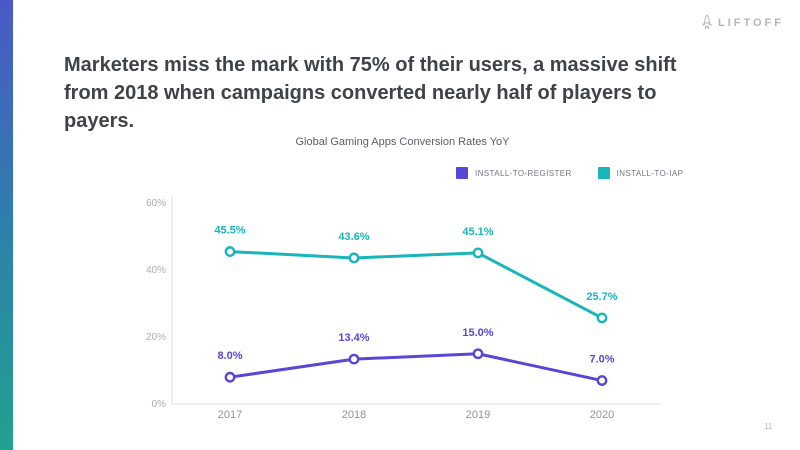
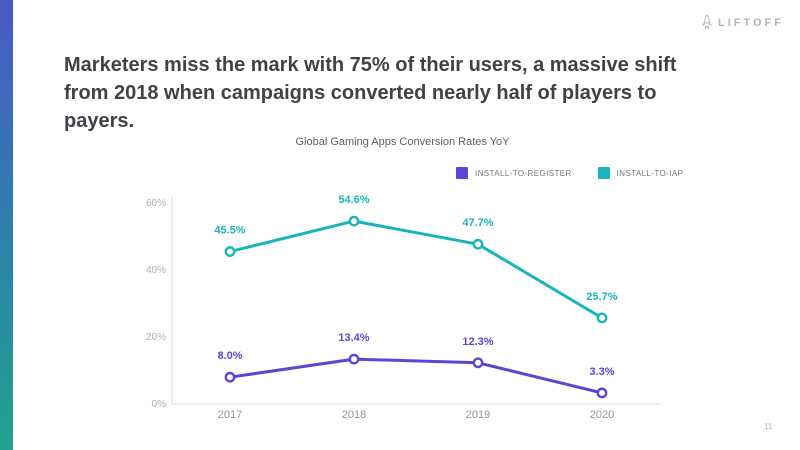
INSTALL-TO-IAP/2018: 43.6% -> 54.6%
INSTALL-TO-REGISTER/2019: 15.0% -> 12.3%
INSTALL-TO-IAP/2019: 45.1% -> 47.7%
INSTALL-TO-REGISTER/2020: 7.0% -> 3.3%
